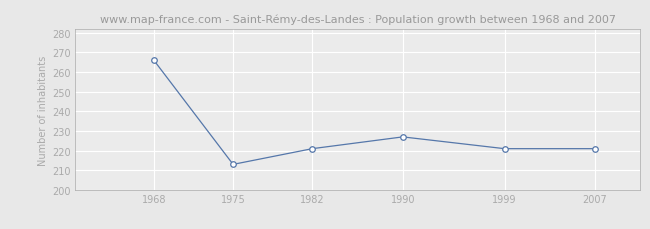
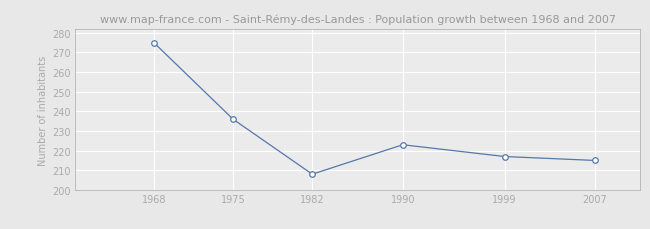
1968: 266 -> 275
1975: 213 -> 236
1982: 221 -> 208
1990: 227 -> 223
1999: 221 -> 217
2007: 221 -> 215
